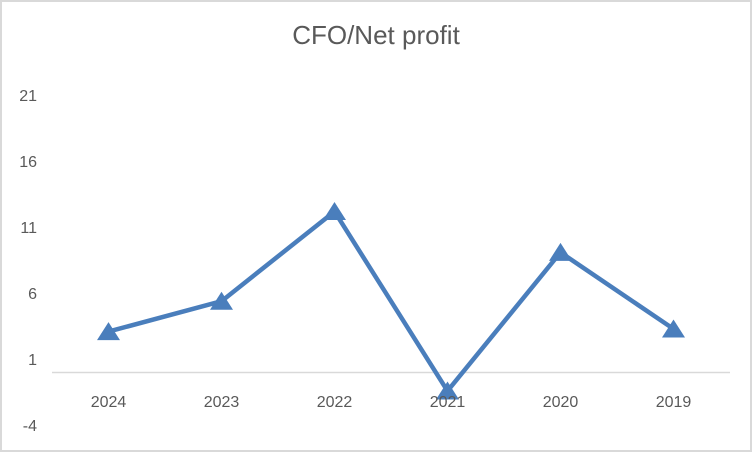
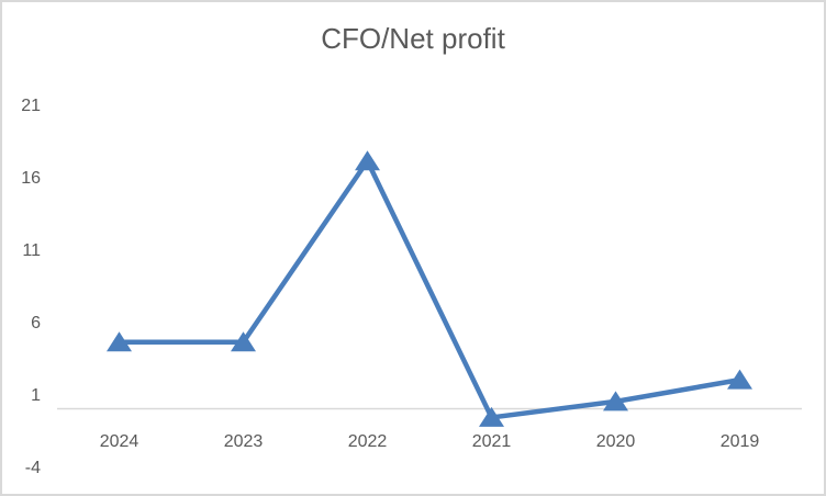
2024: 3.1 -> 4.6
2023: 5.4 -> 4.6
2022: 12.2 -> 17.1
2021: -1.4 -> -0.6
2020: 9.1 -> 0.5
2019: 3.3 -> 2.0
